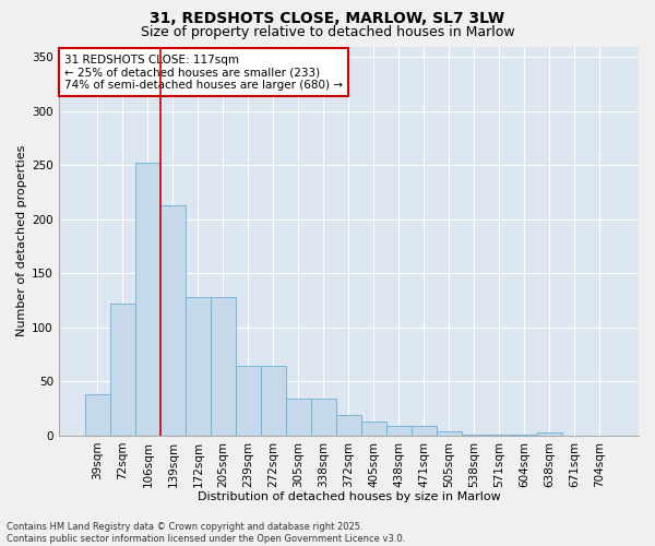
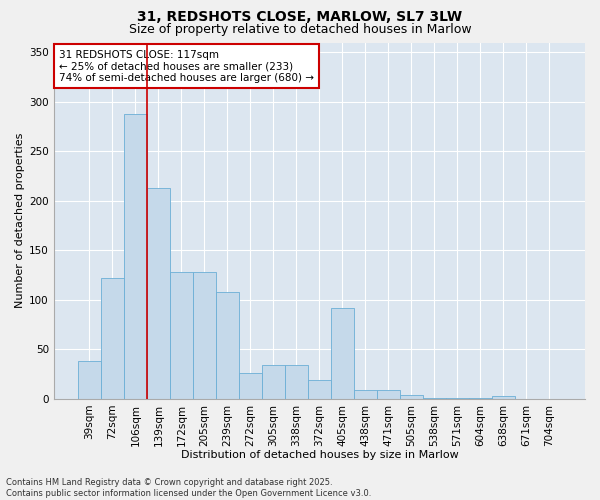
106sqm: 252 -> 288
239sqm: 65 -> 108
272sqm: 65 -> 26
405sqm: 13 -> 92
